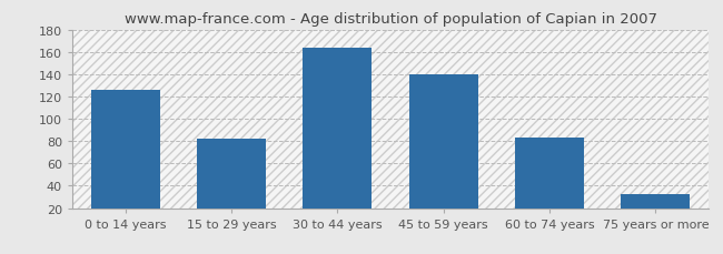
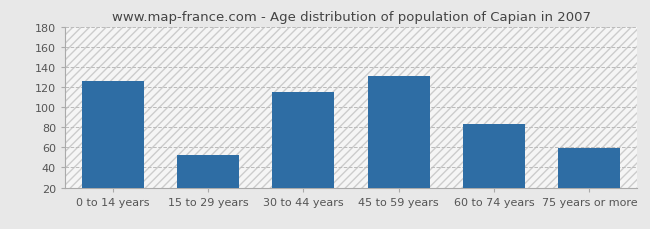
15 to 29 years: 82 -> 52
30 to 44 years: 164 -> 115
45 to 59 years: 140 -> 131
75 years or more: 33 -> 59
